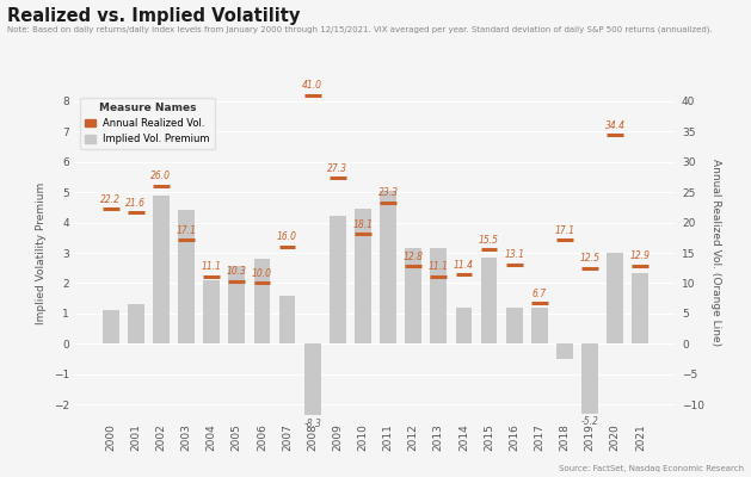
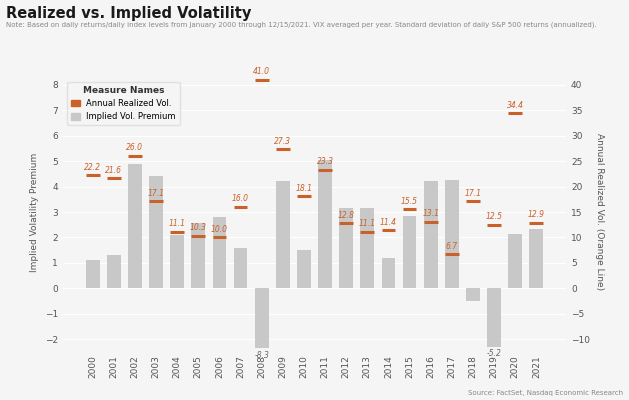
2010: 4.45 -> 1.50
2016: 1.20 -> 4.20
2017: 1.20 -> 4.25
2020: 3.00 -> 2.15
